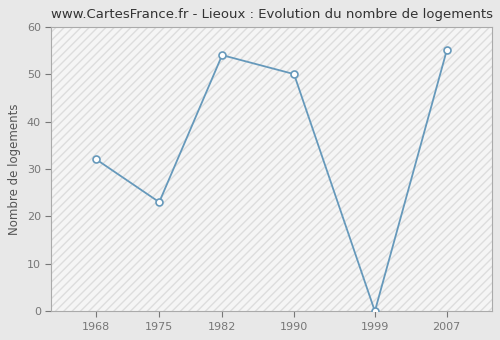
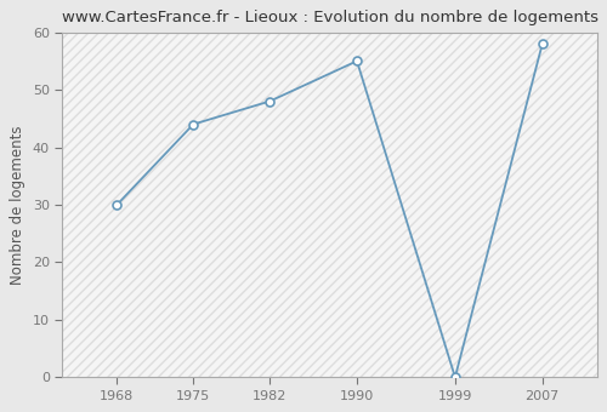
1968: 32 -> 30
1975: 23 -> 44
1982: 54 -> 48
1990: 50 -> 55
2007: 55 -> 58
